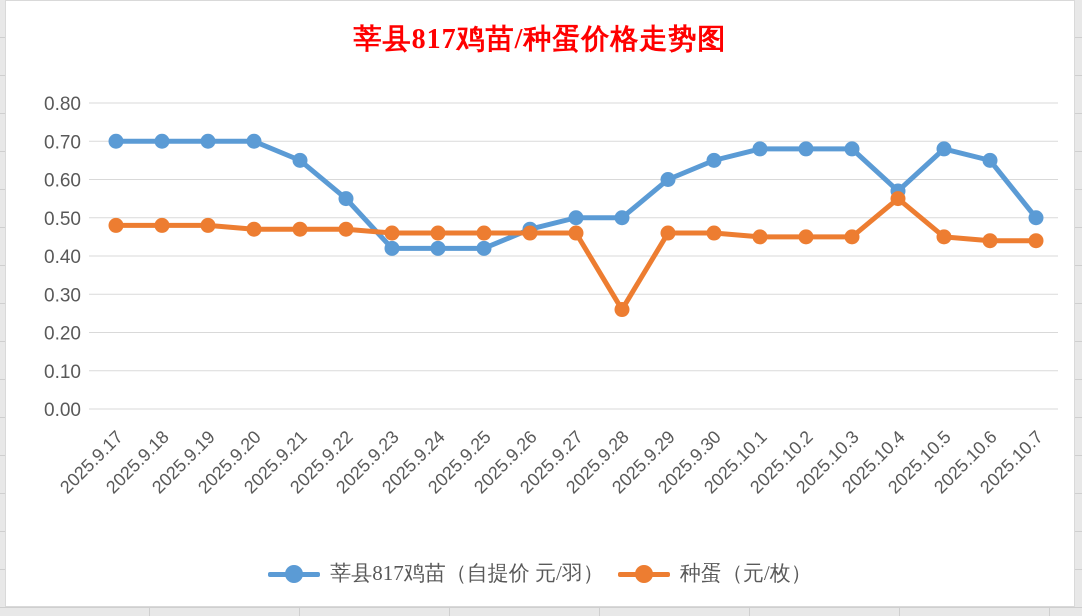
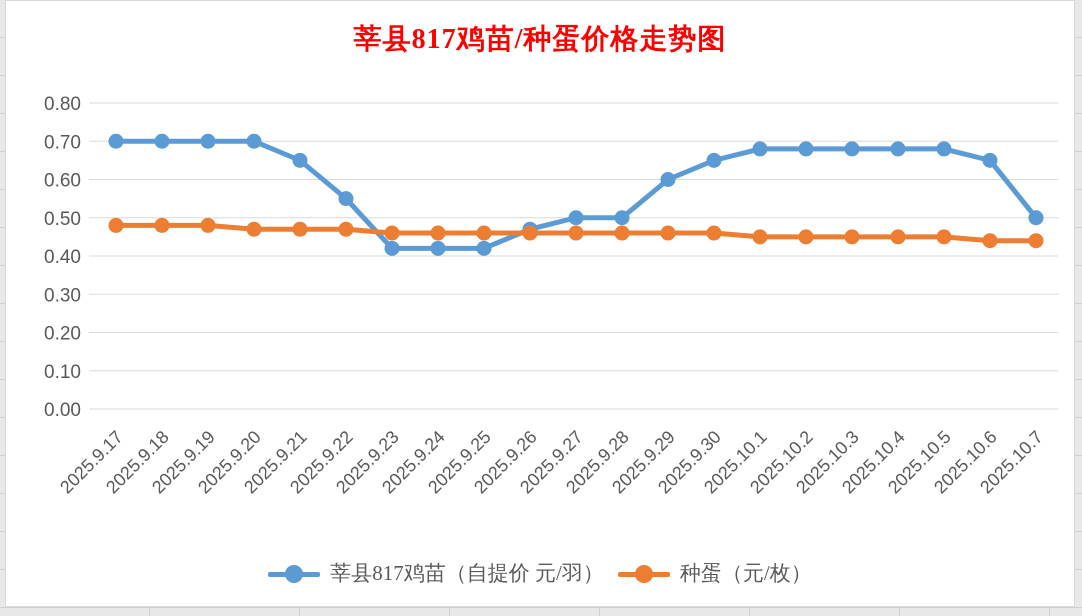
种蛋（元/枚）/2025.9.28: 0.26 -> 0.46
莘县817鸡苗（自提价 元/羽）/2025.10.4: 0.57 -> 0.68
种蛋（元/枚）/2025.10.4: 0.55 -> 0.45
